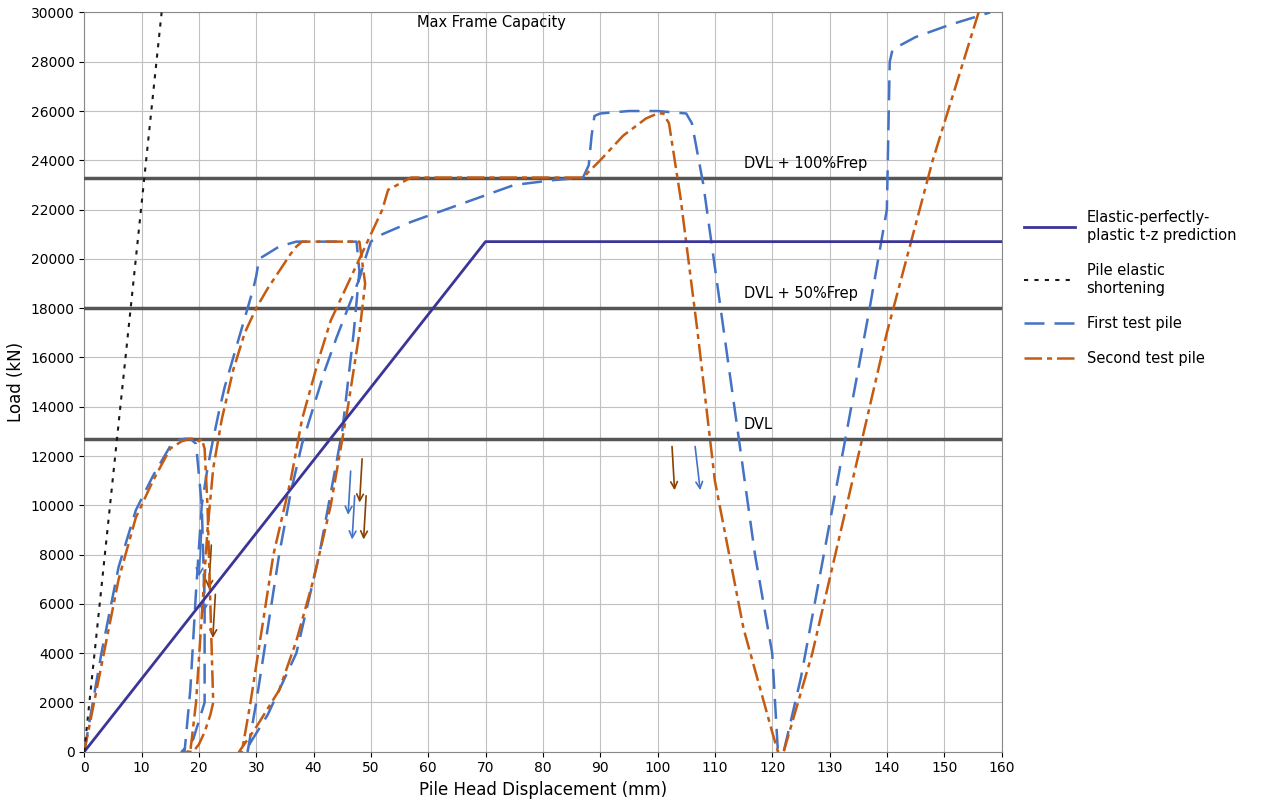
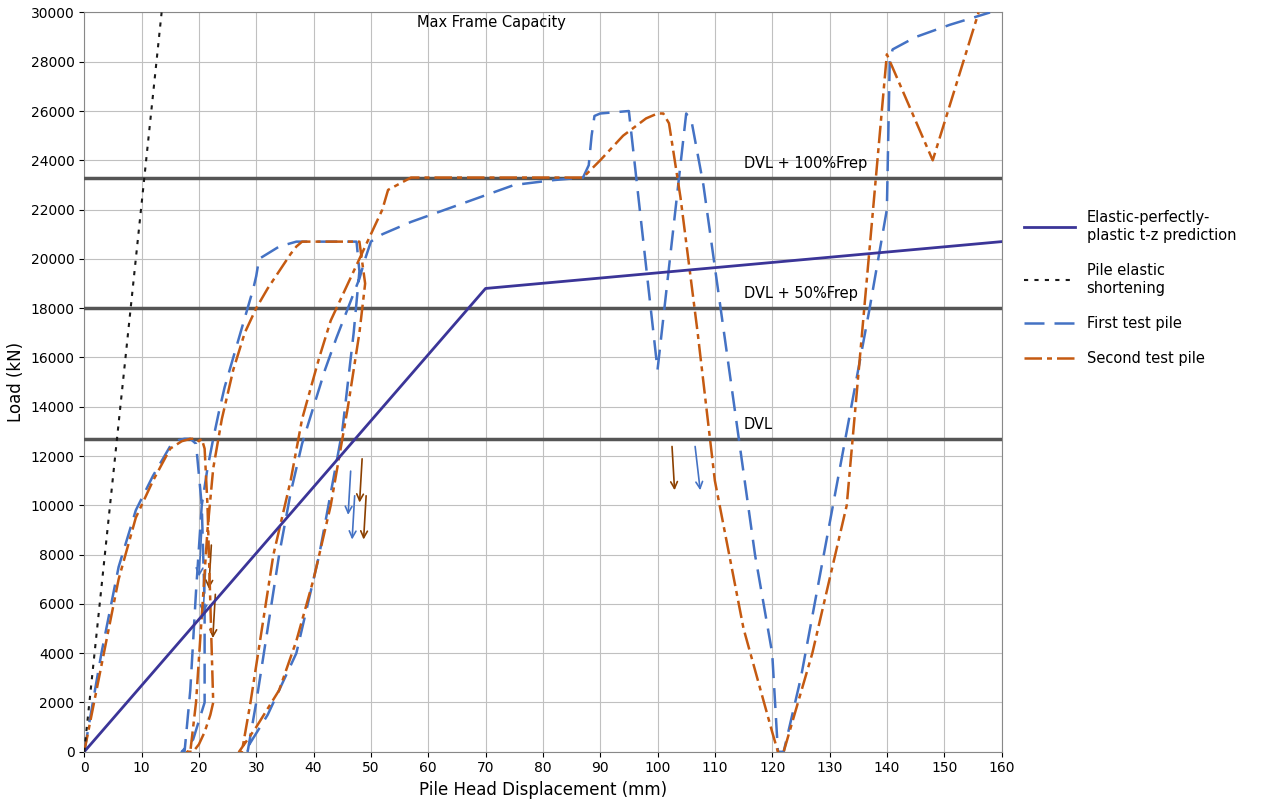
Elastic-perfectly- plastic t-z prediction/70: 20700 -> 18800
First test pile/100: 26000 -> 15500
Second test pile/140: 17000 -> 28300
